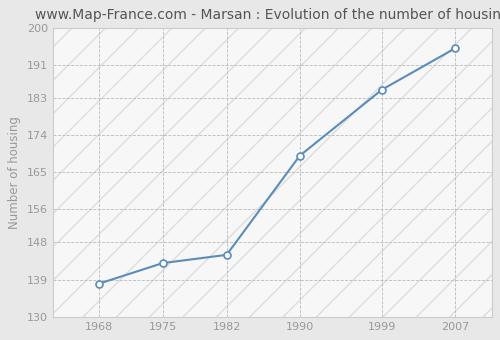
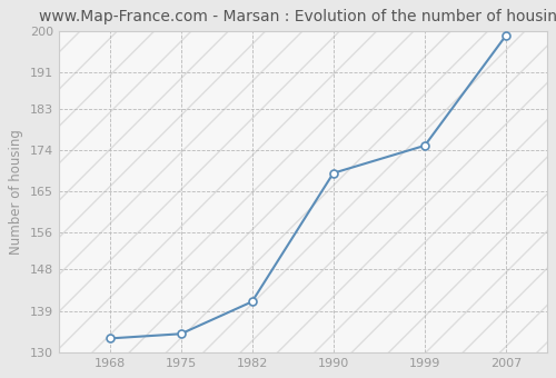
1968: 138 -> 133
1975: 143 -> 134
1982: 145 -> 141
1999: 185 -> 175
2007: 195 -> 199
